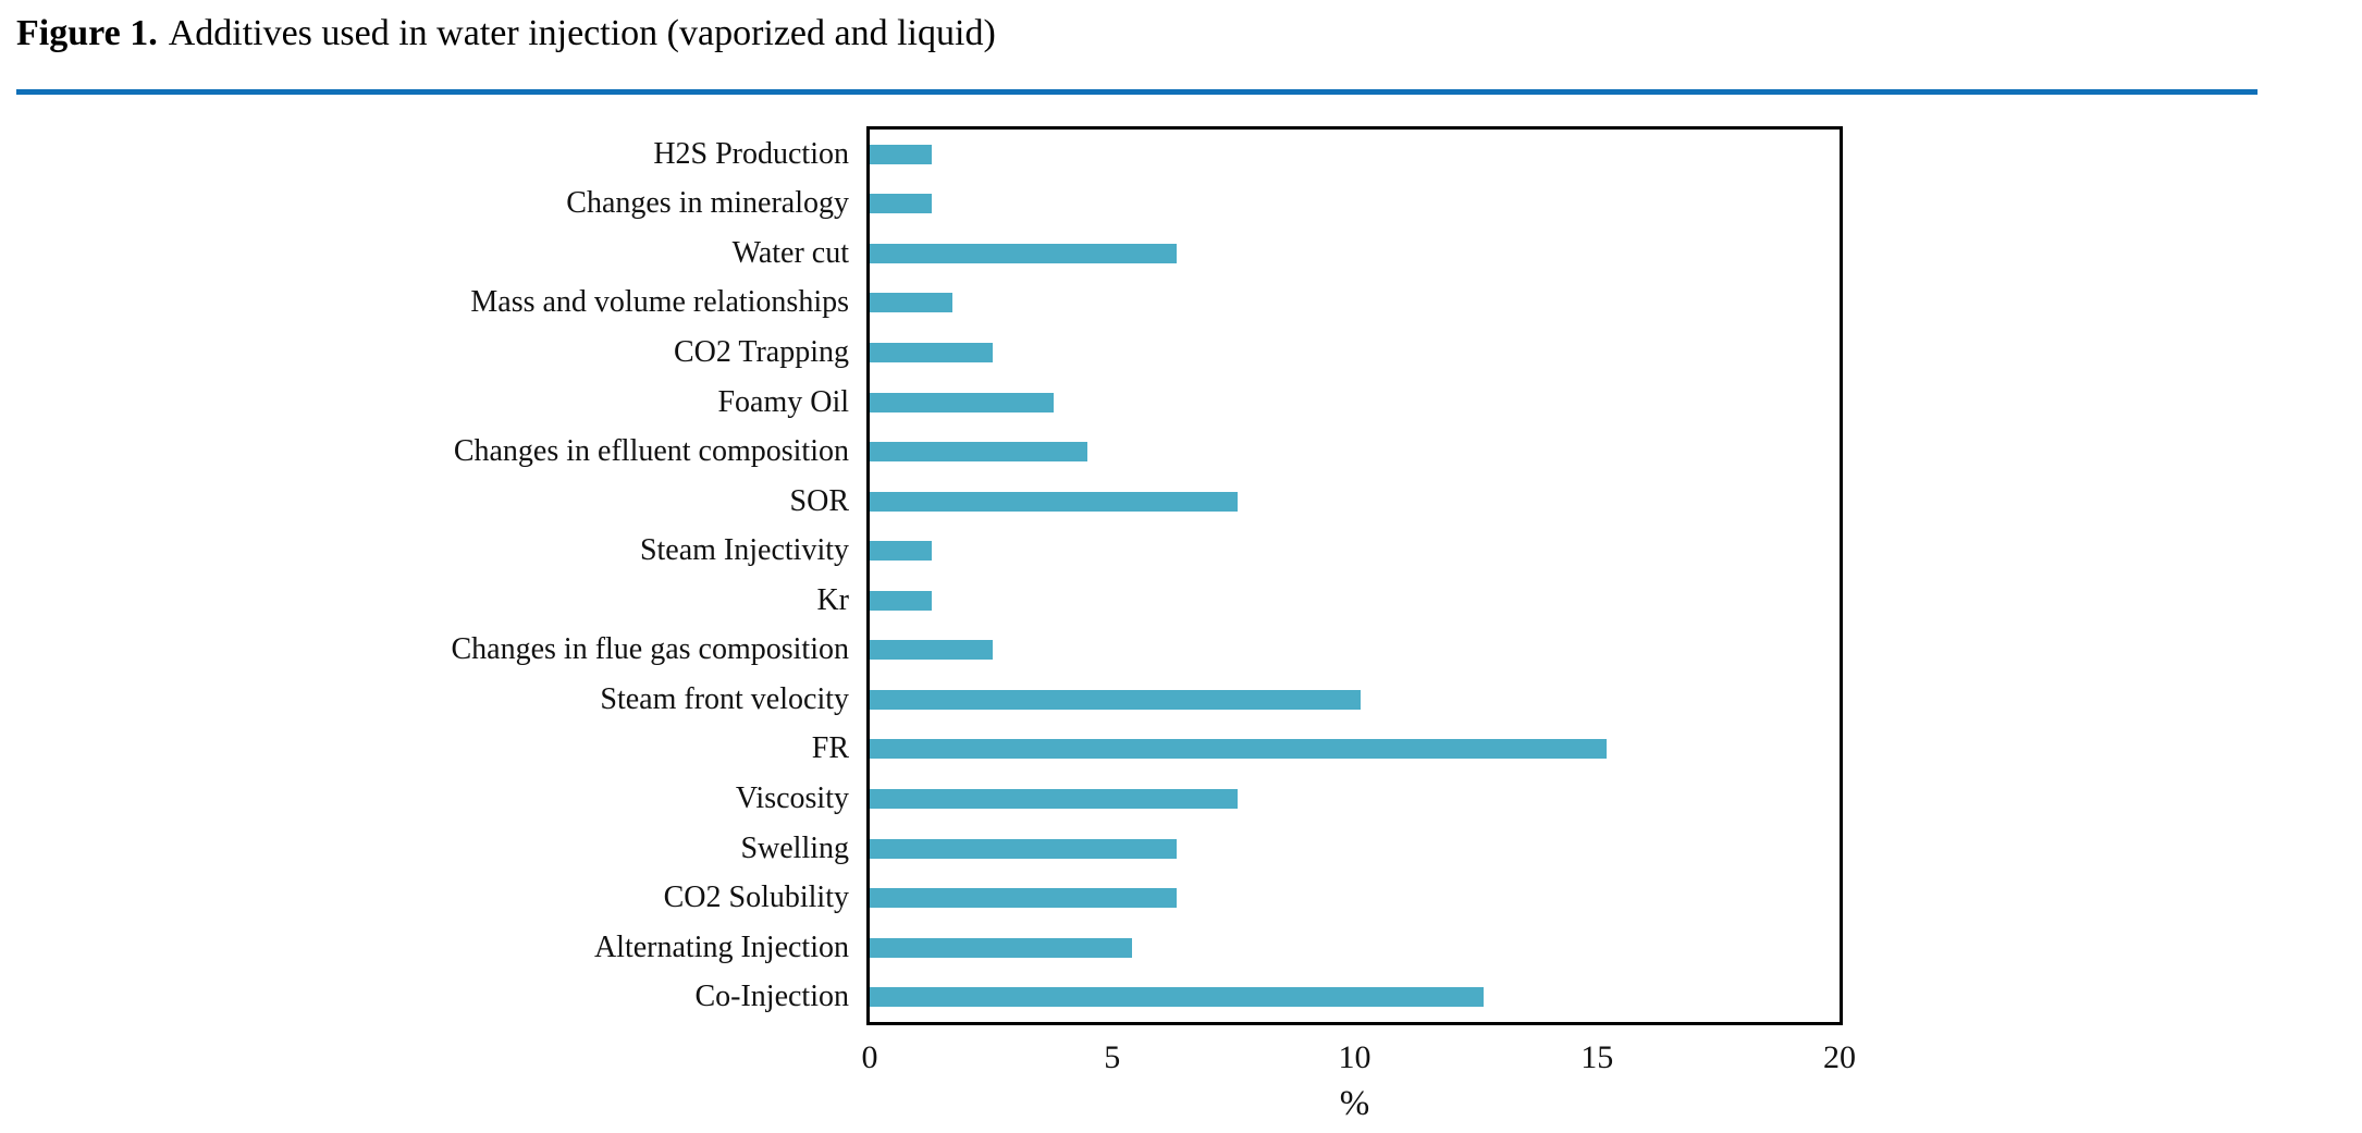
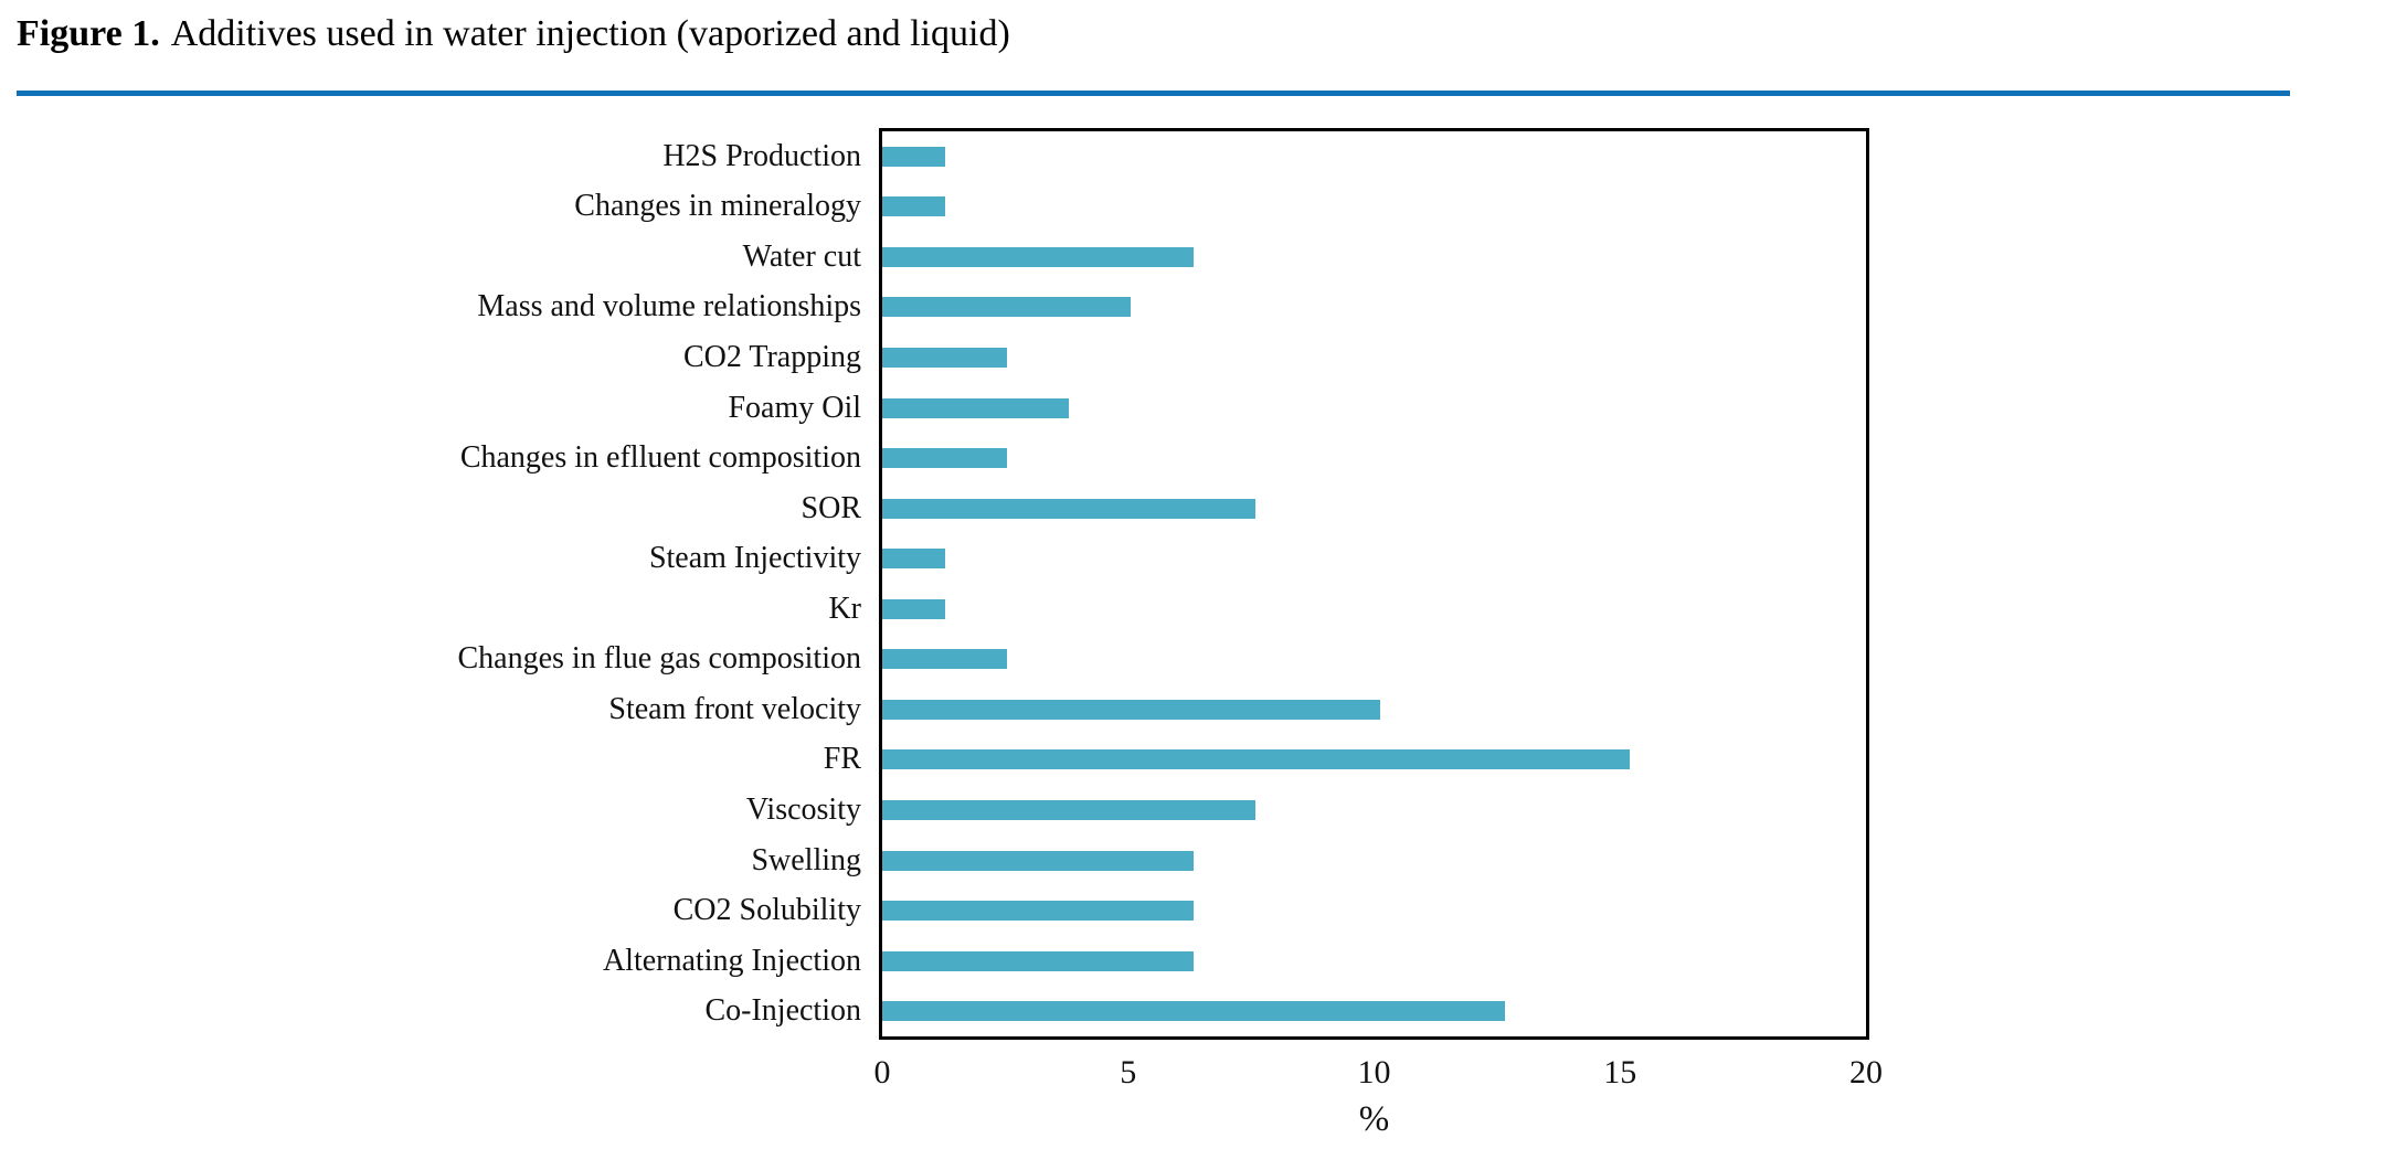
Mass and volume relationships: 1.7 -> 5.1
Changes in eflluent composition: 4.5 -> 2.5
Alternating Injection: 5.4 -> 6.3
